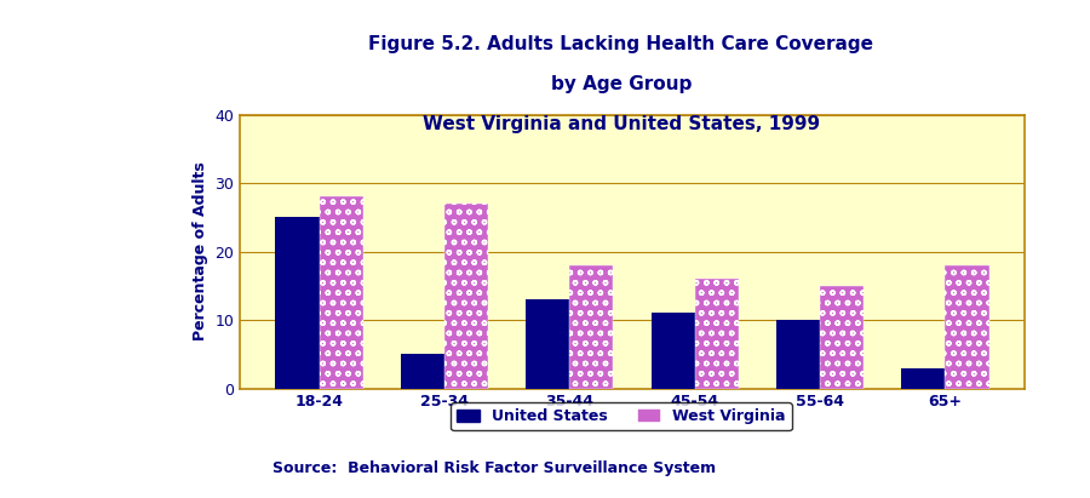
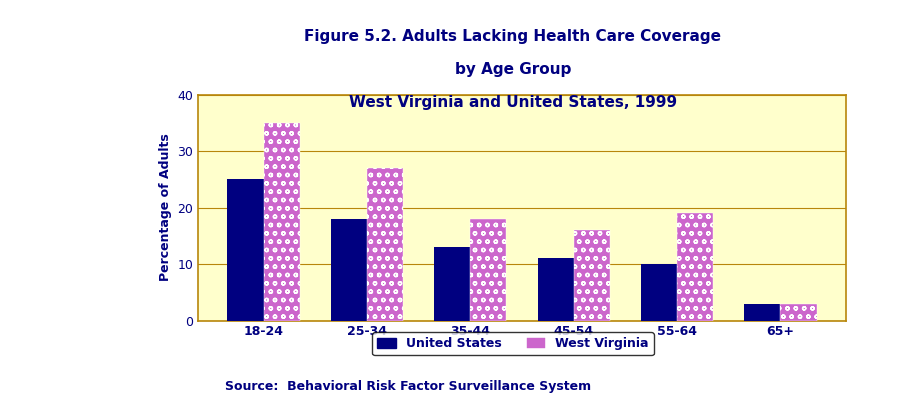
West Virginia/18-24: 28 -> 35
United States/25-34: 5 -> 18
West Virginia/55-64: 15 -> 19
West Virginia/65+: 18 -> 3
